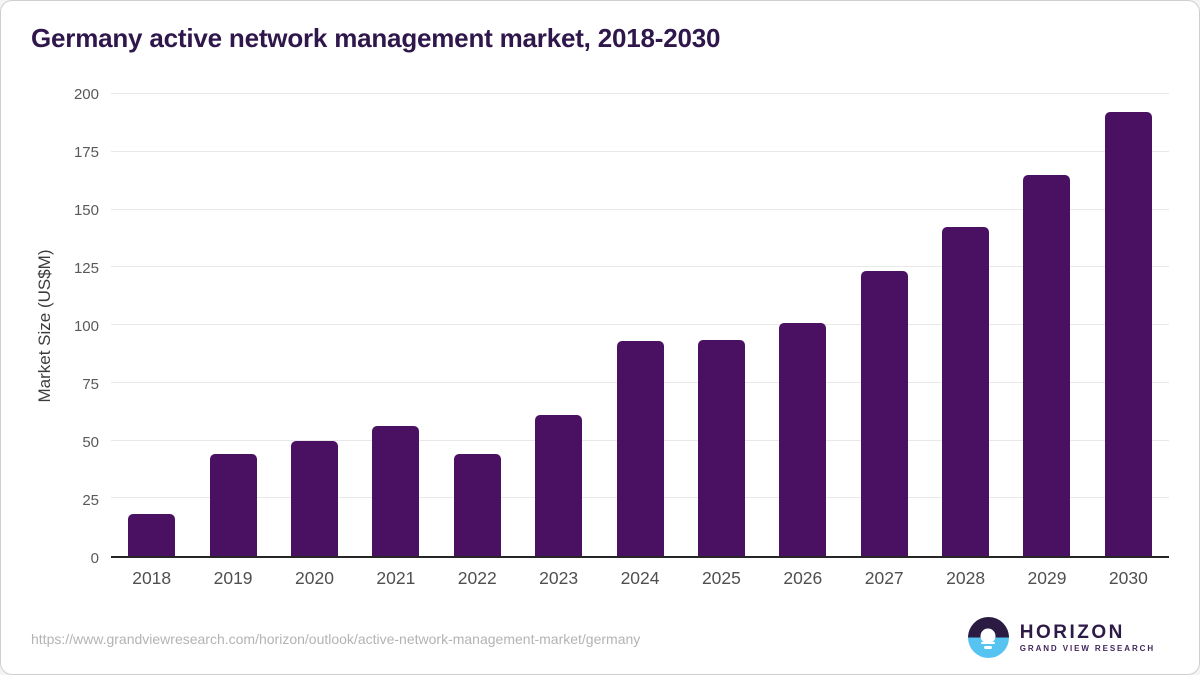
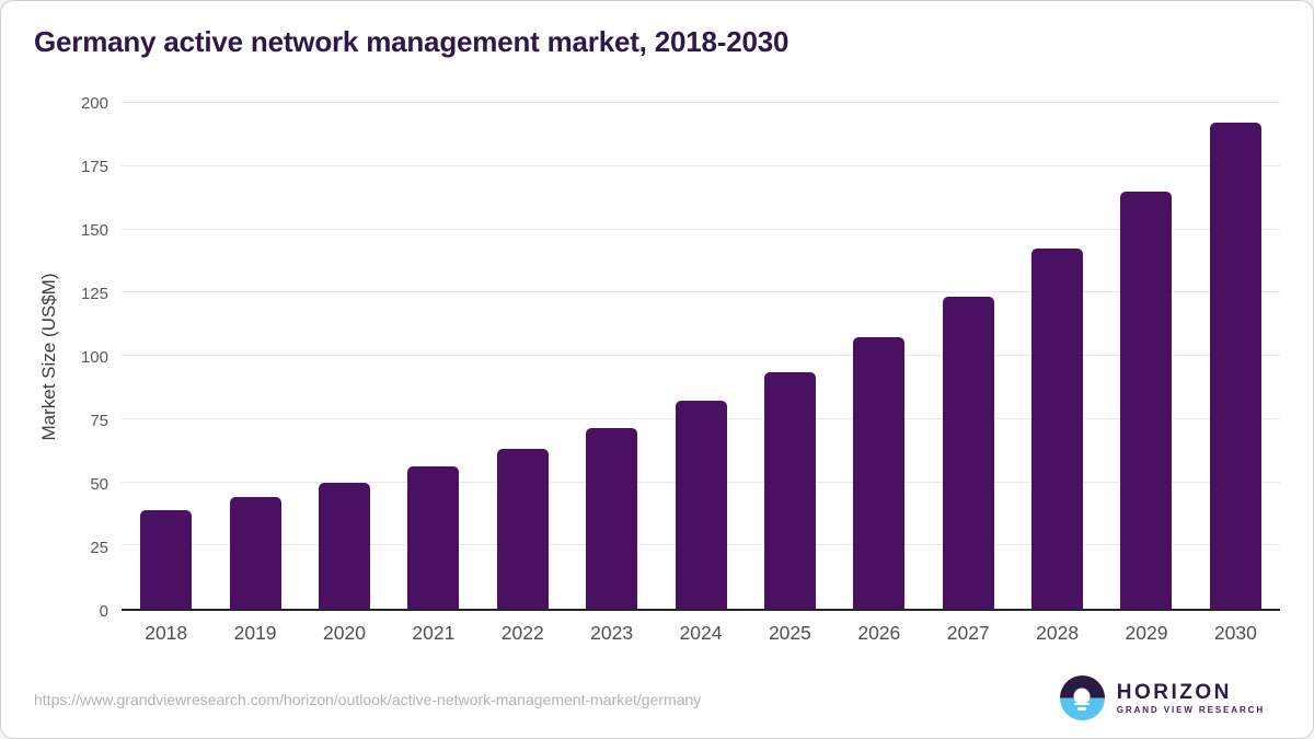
2018: 18 -> 39
2022: 44 -> 63
2023: 61 -> 72
2024: 93 -> 82
2026: 101 -> 107
